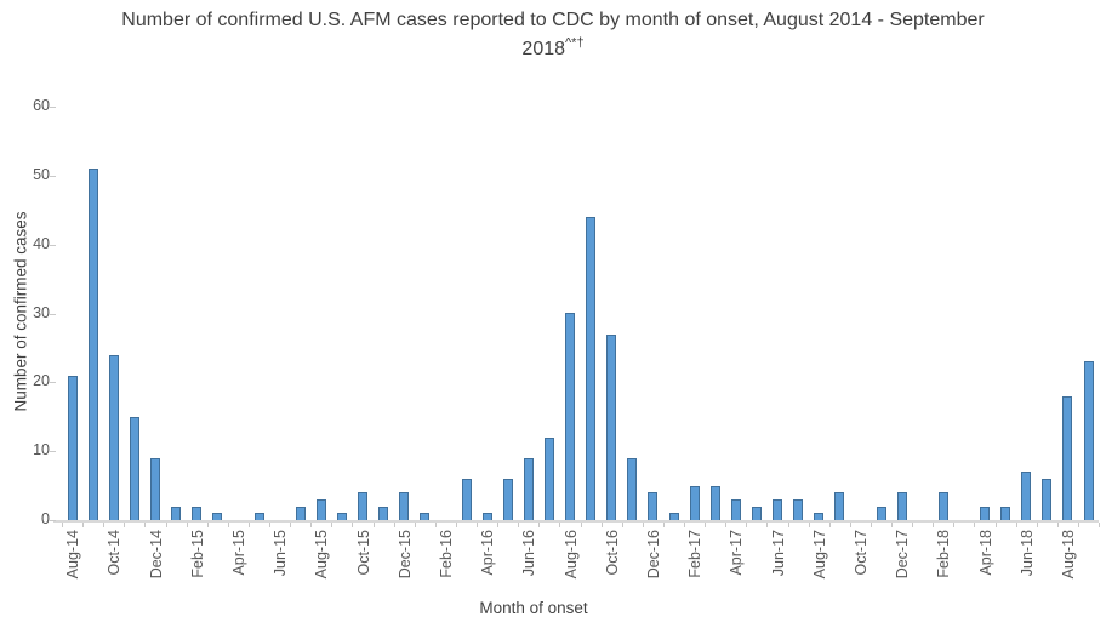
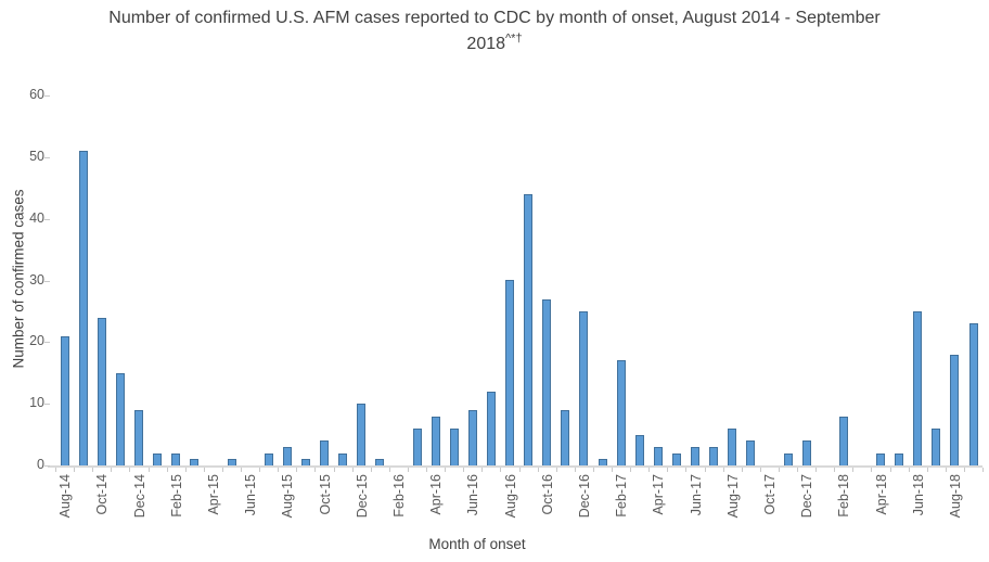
Dec-15: 4 -> 10
Apr-16: 1 -> 8
Dec-16: 4 -> 25
Feb-17: 5 -> 17
Aug-17: 1 -> 6
Feb-18: 4 -> 8
Jun-18: 7 -> 25
